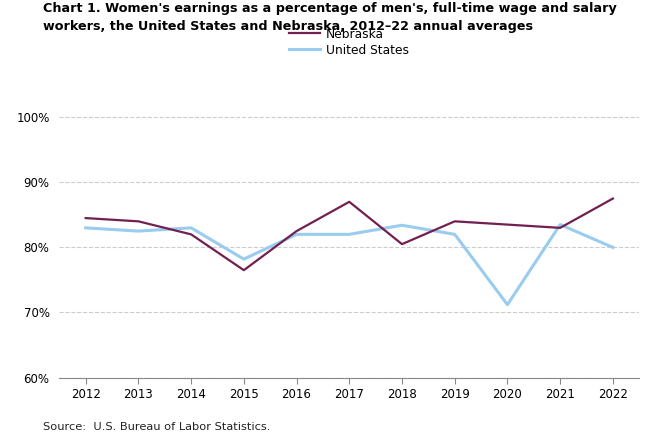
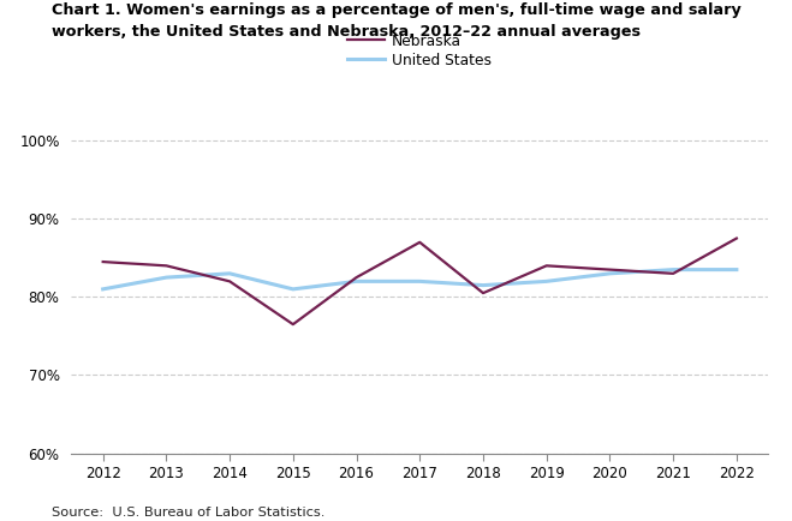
United States/2012: 83.0% -> 81.0%
United States/2015: 78.2% -> 81.0%
United States/2018: 83.4% -> 81.5%
United States/2020: 71.2% -> 83.0%
United States/2022: 80.0% -> 83.5%
